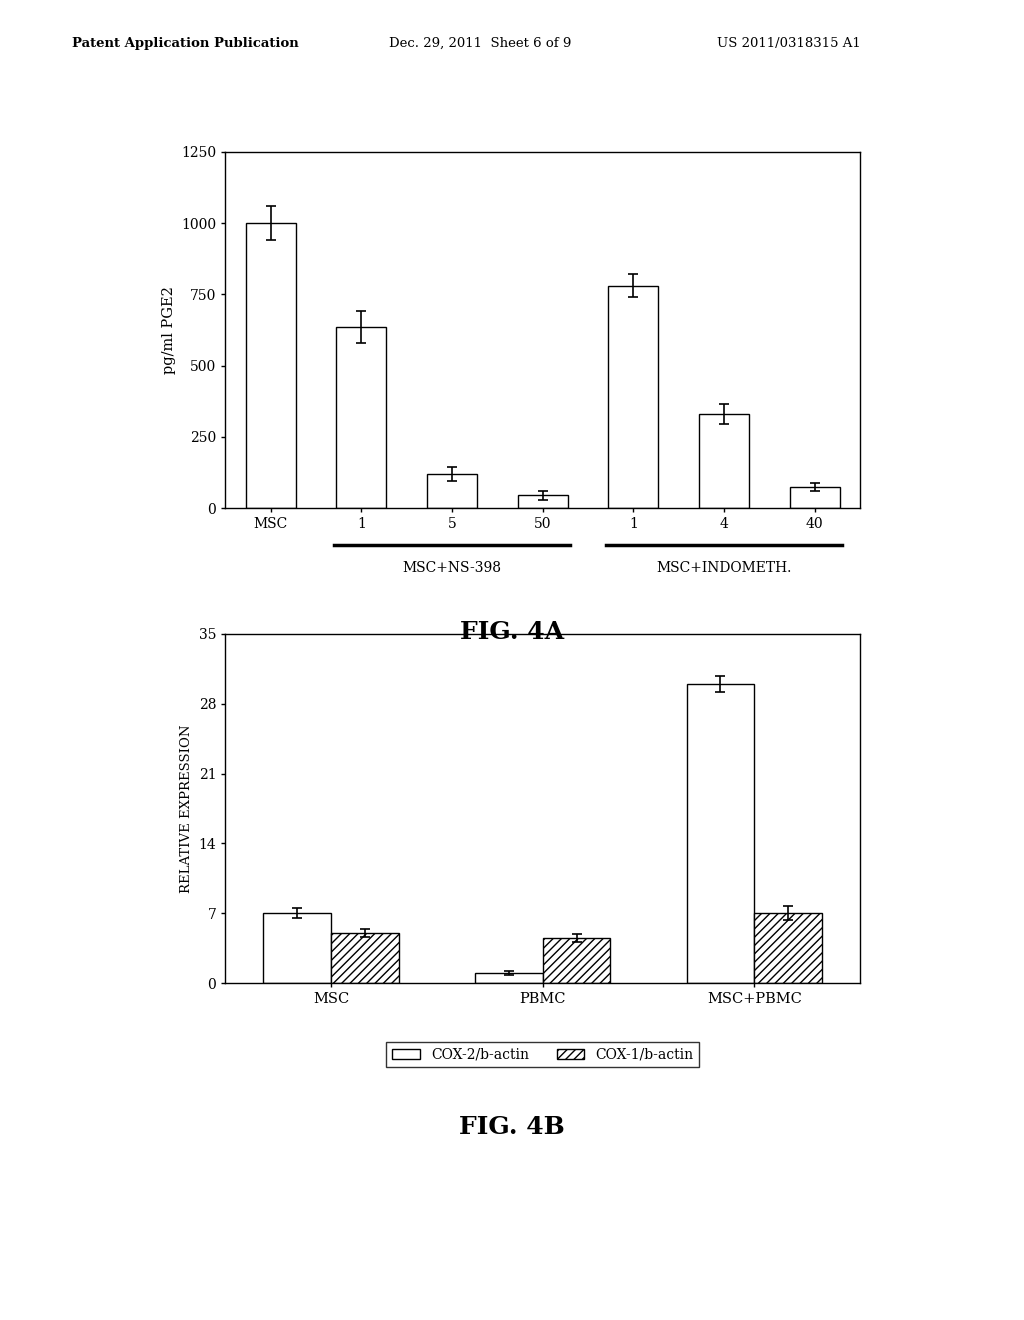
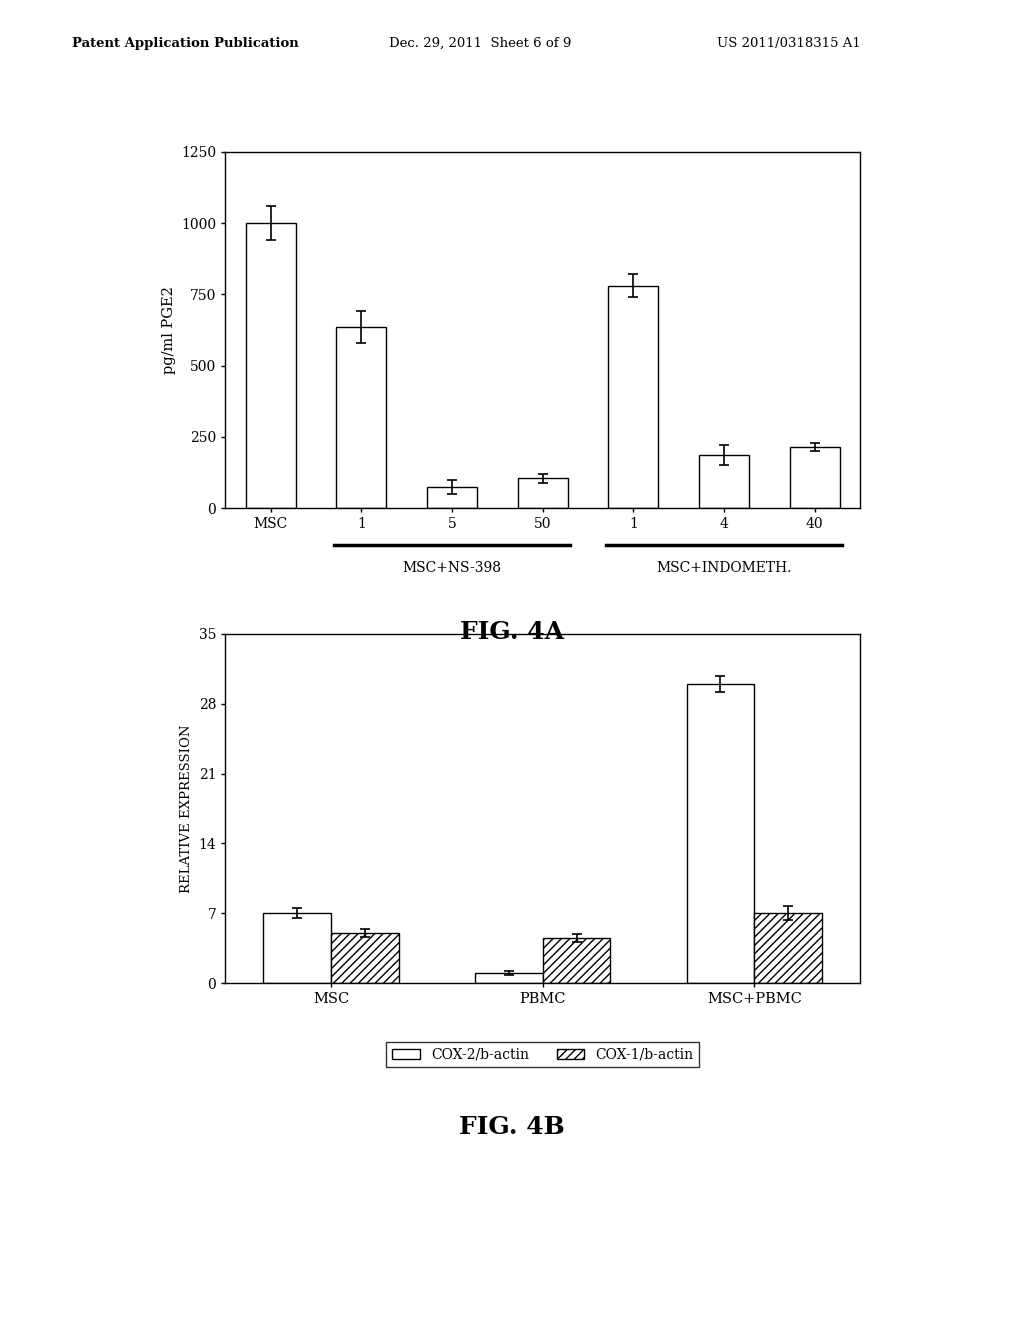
5: 120 -> 75
50: 45 -> 105
4: 330 -> 185
40: 75 -> 215
